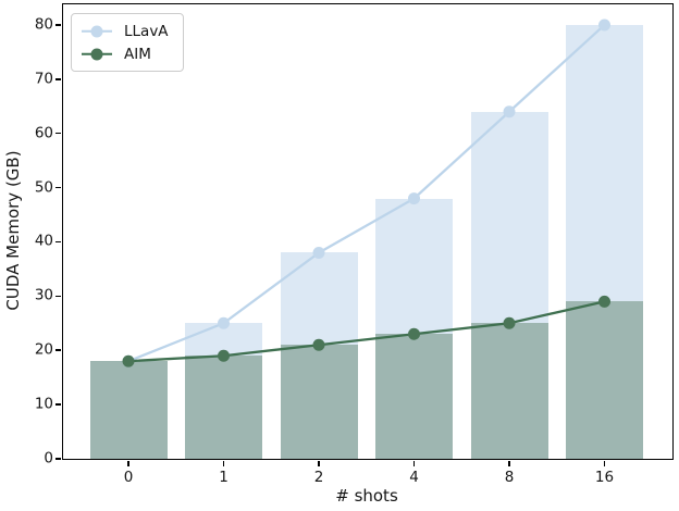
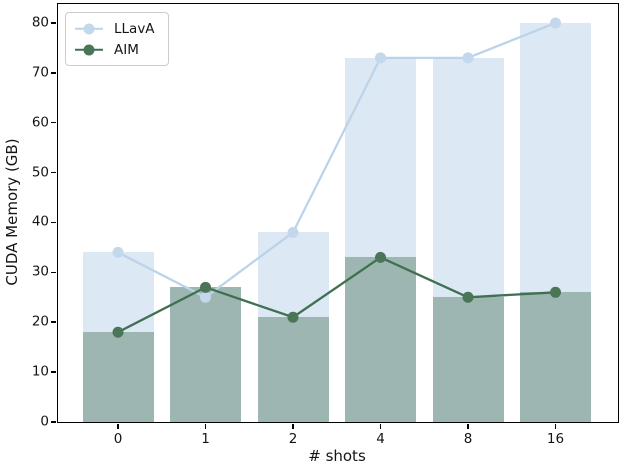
LLavA/0: 18 -> 34
AIM/1: 19 -> 27
LLavA/4: 48 -> 73
AIM/4: 23 -> 33
LLavA/8: 64 -> 73
AIM/16: 29 -> 26
